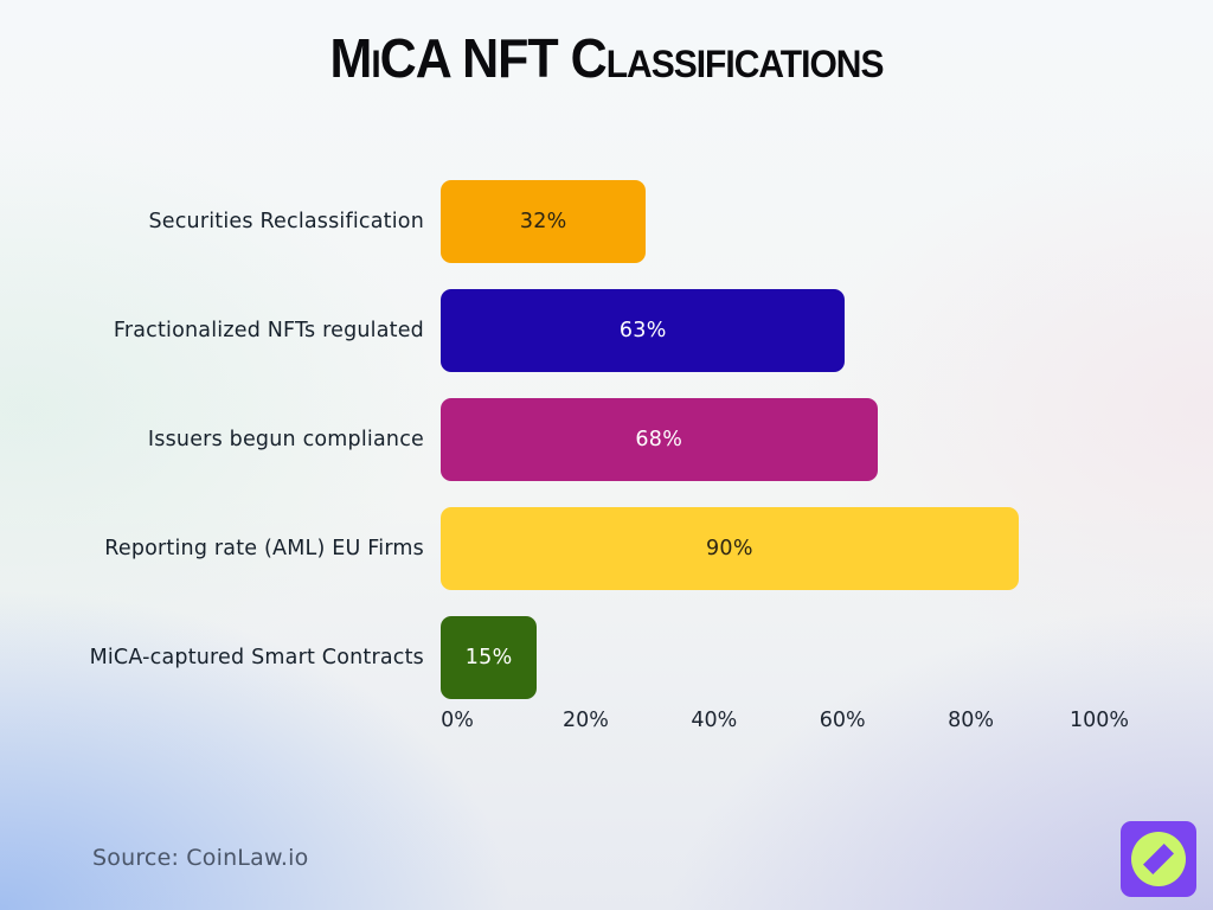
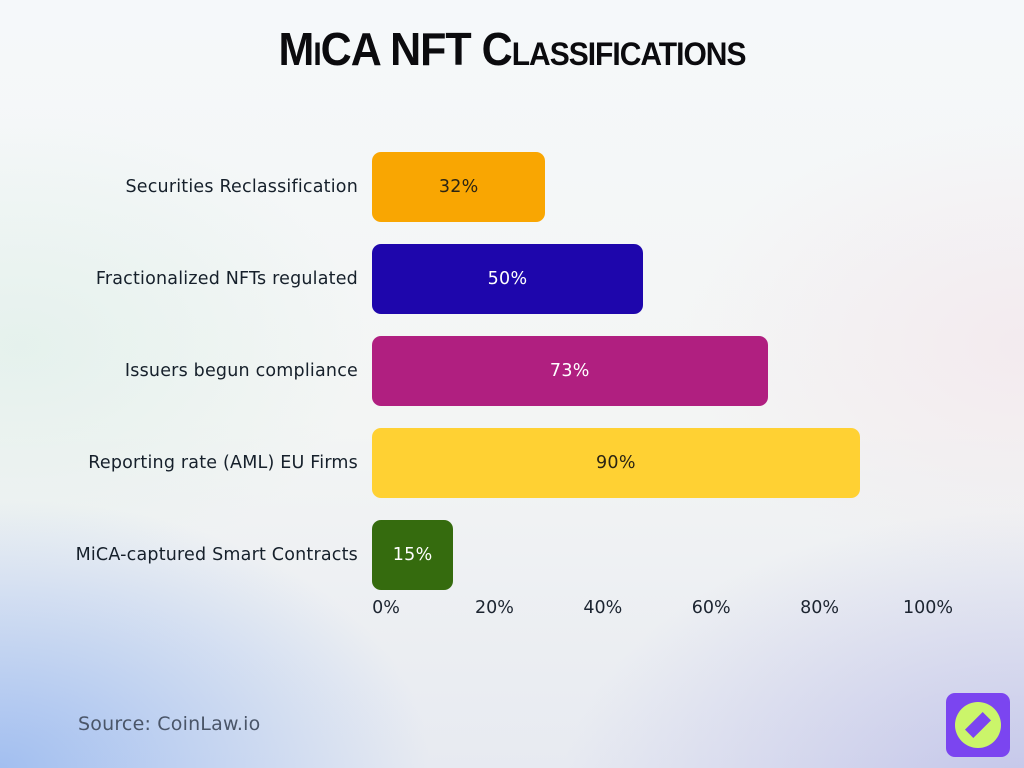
Fractionalized NFTs regulated: 63% -> 50%
Issuers begun compliance: 68% -> 73%
